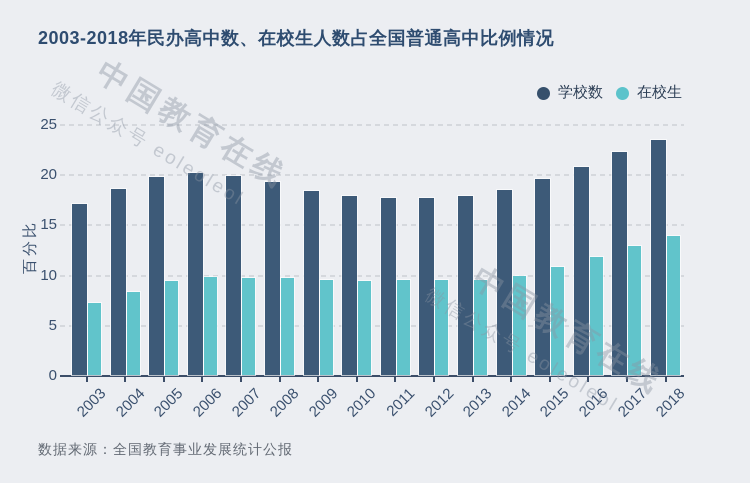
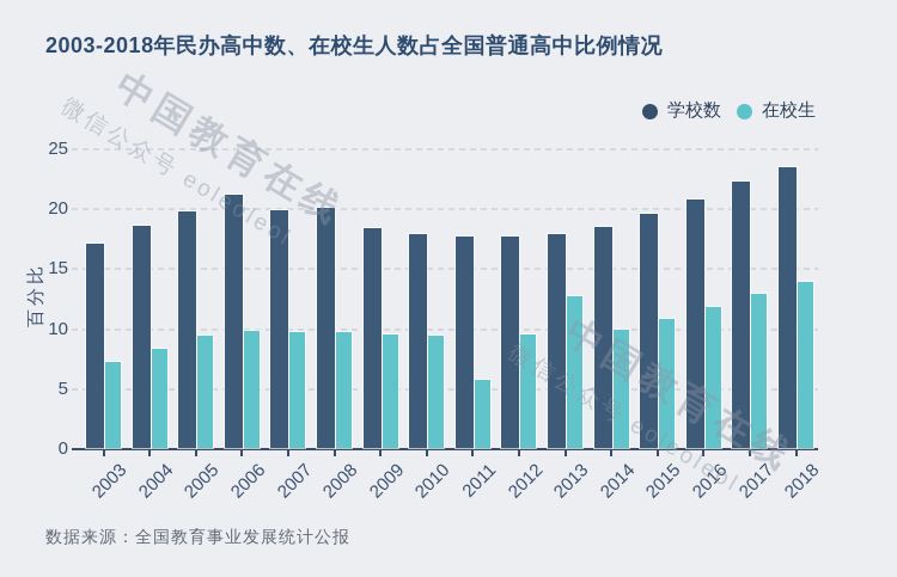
学校数/2006: 20.1 -> 21.1
学校数/2008: 19.2 -> 20.0
在校生/2011: 9.5 -> 5.7
在校生/2013: 9.5 -> 12.7
